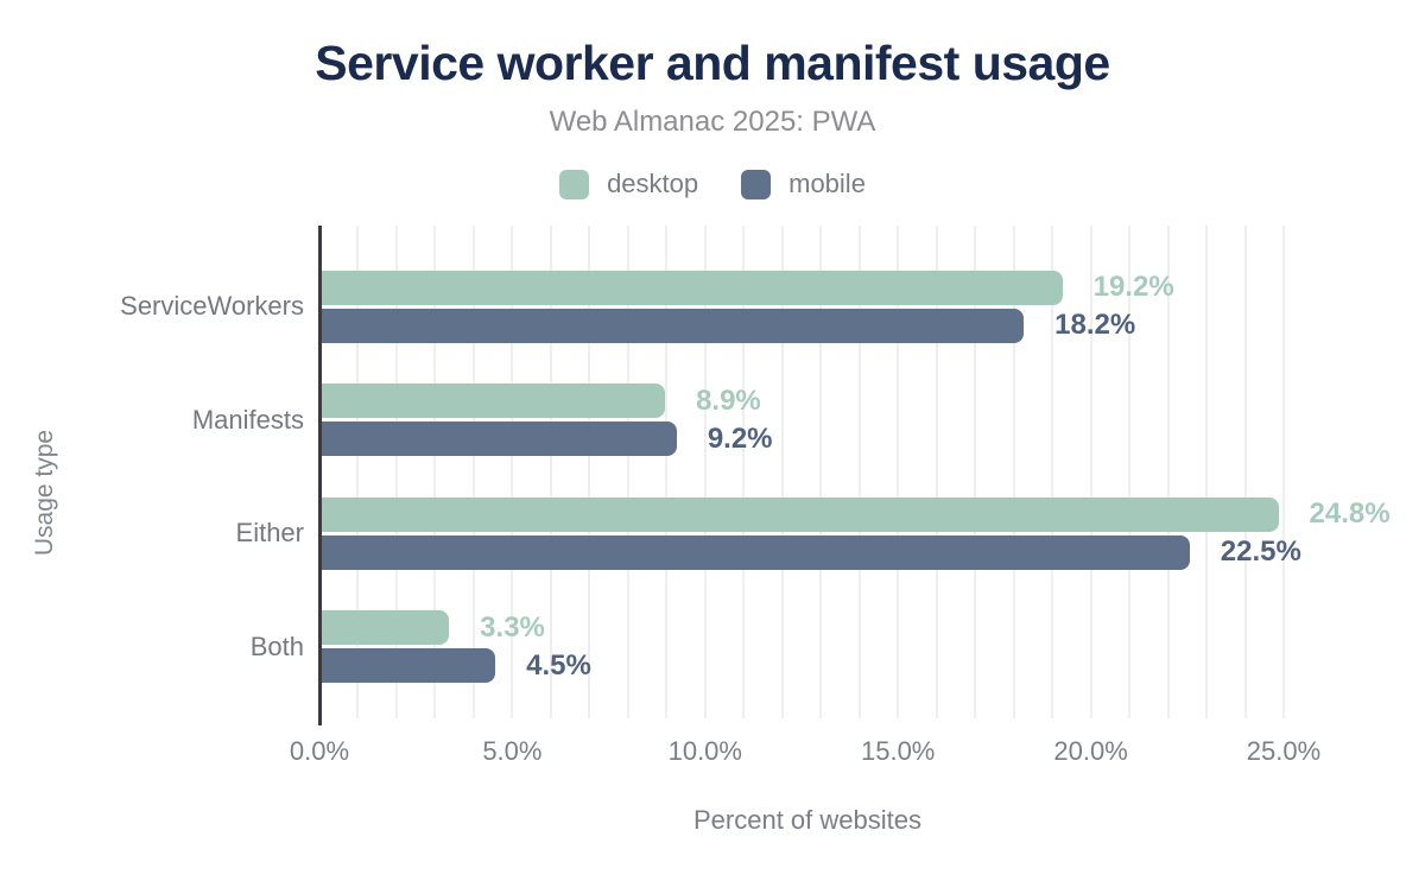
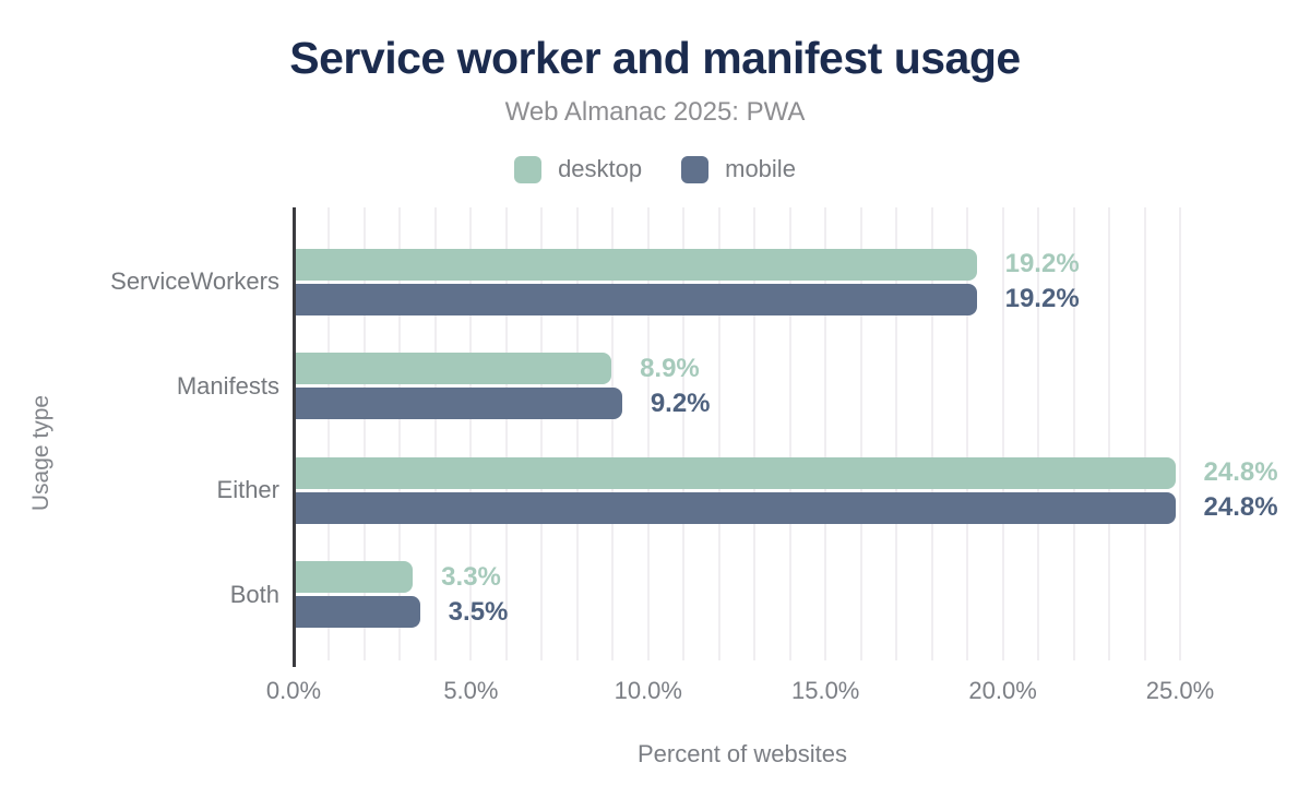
mobile/ServiceWorkers: 18.2% -> 19.2%
mobile/Either: 22.5% -> 24.8%
mobile/Both: 4.5% -> 3.5%
